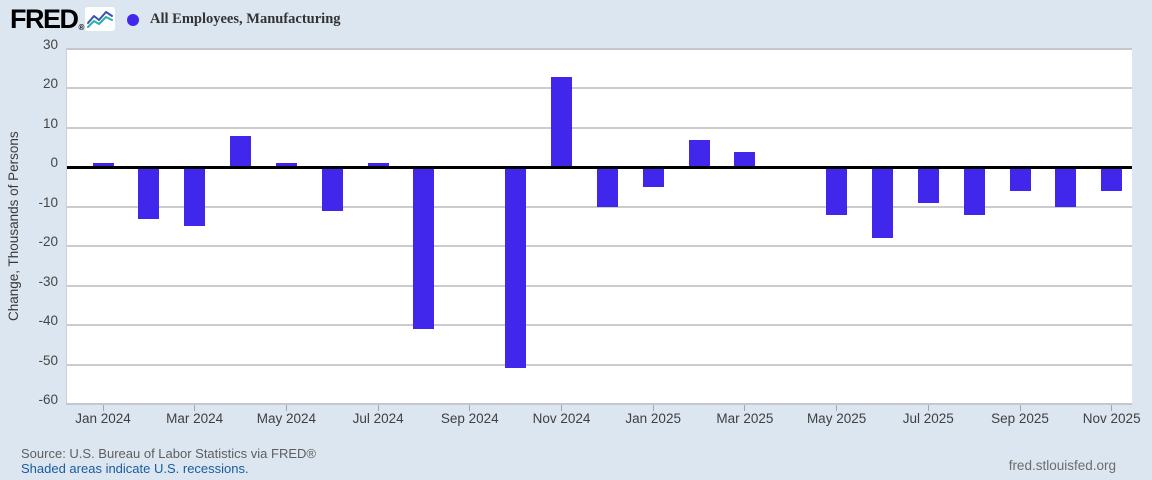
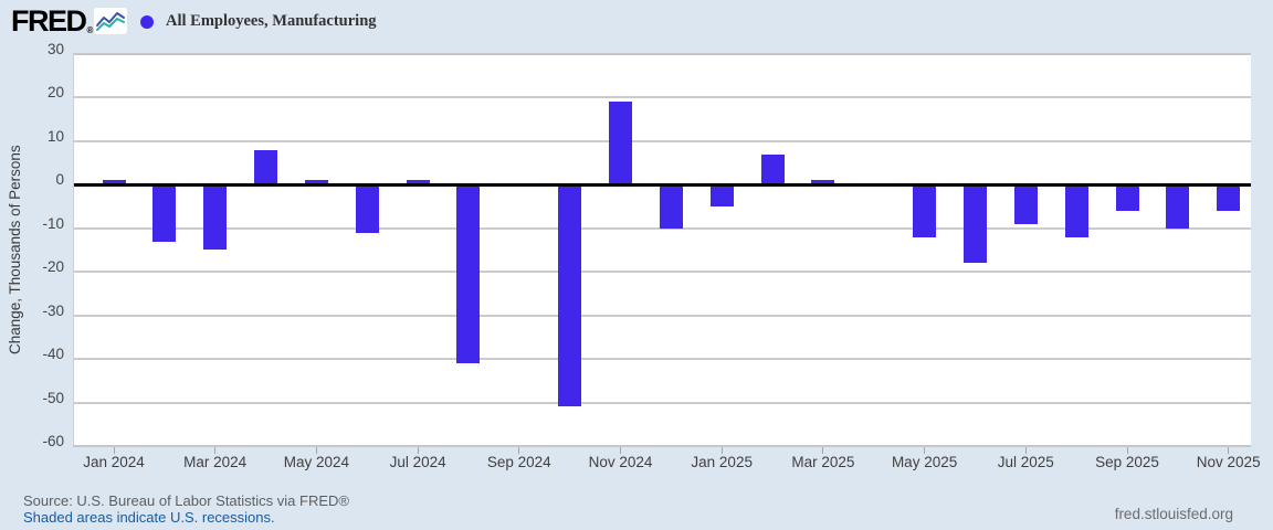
Nov 2024: 23 -> 19
Mar 2025: 4 -> 1
